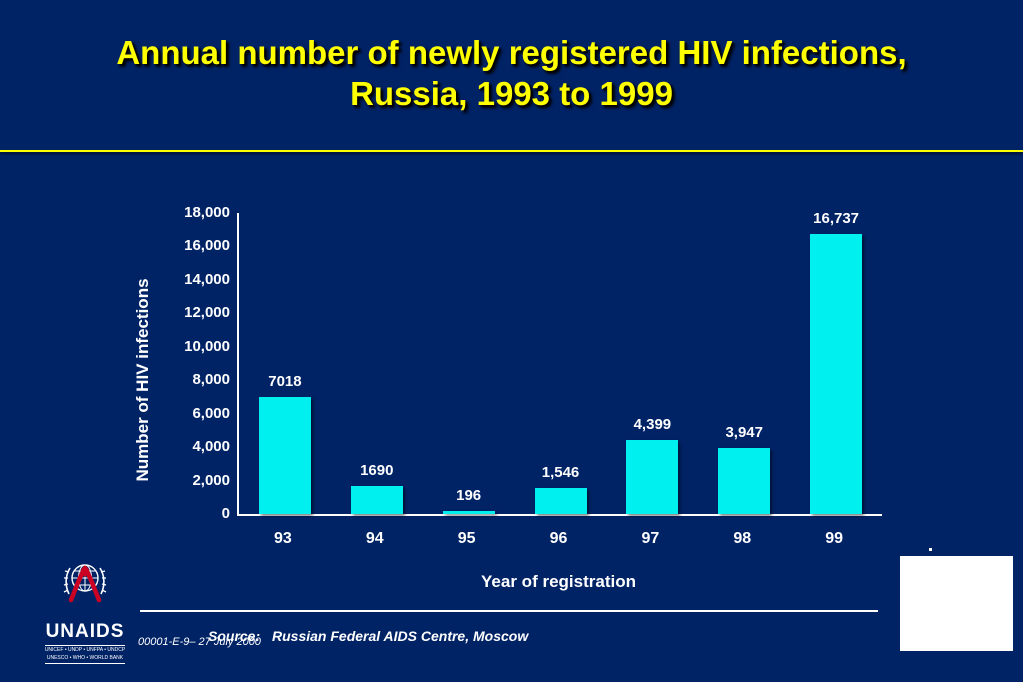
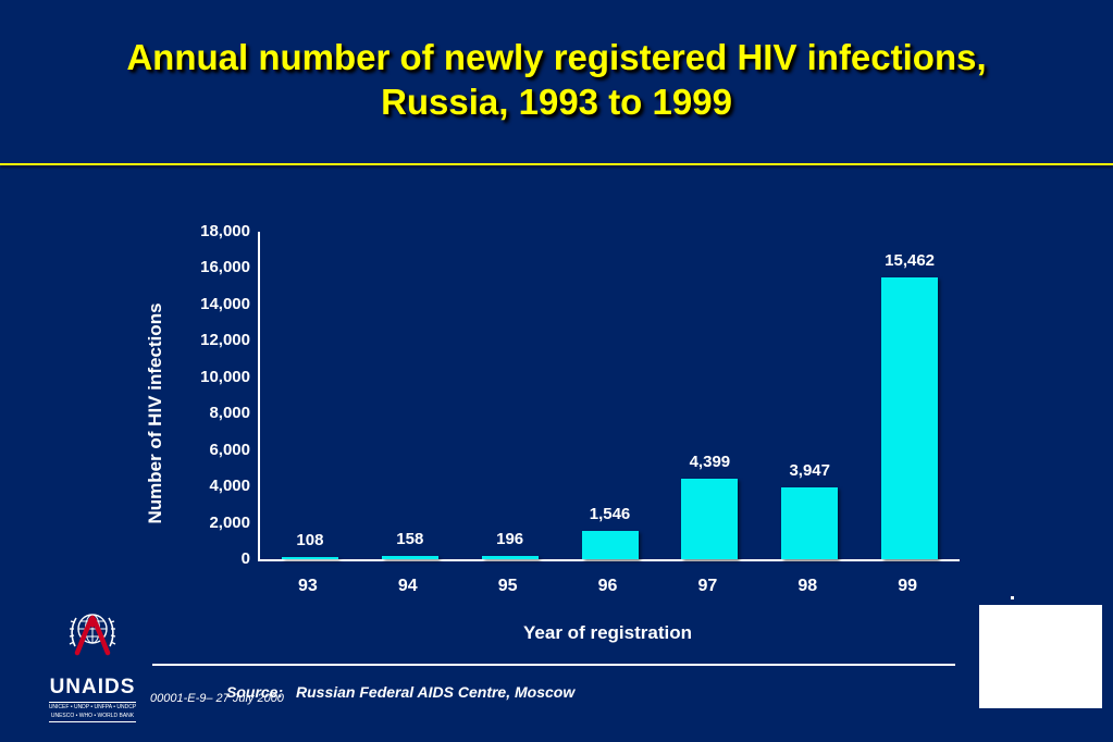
93: 7018 -> 108
94: 1690 -> 158
99: 16,737 -> 15,462
